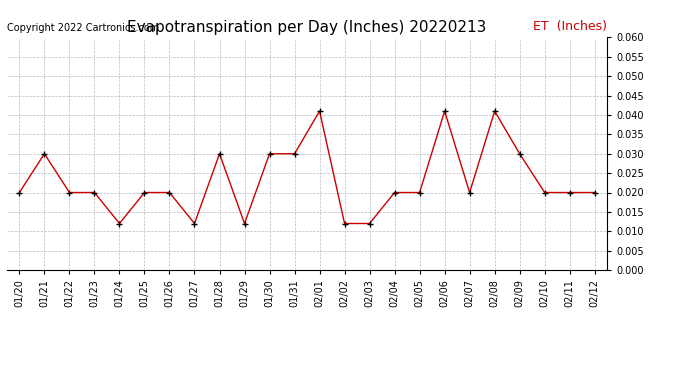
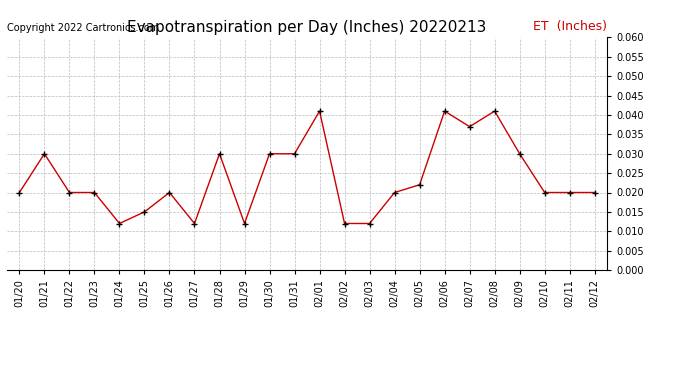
01/25: 0.020 -> 0.015
02/05: 0.020 -> 0.022
02/07: 0.020 -> 0.037
